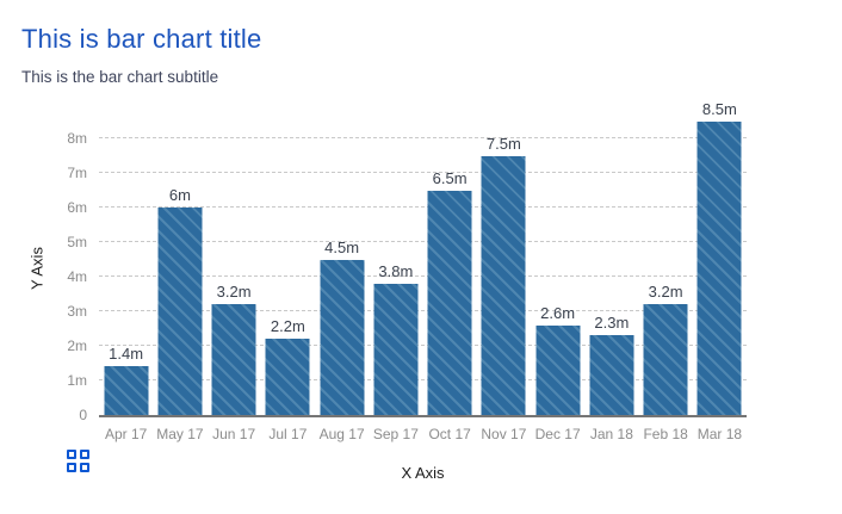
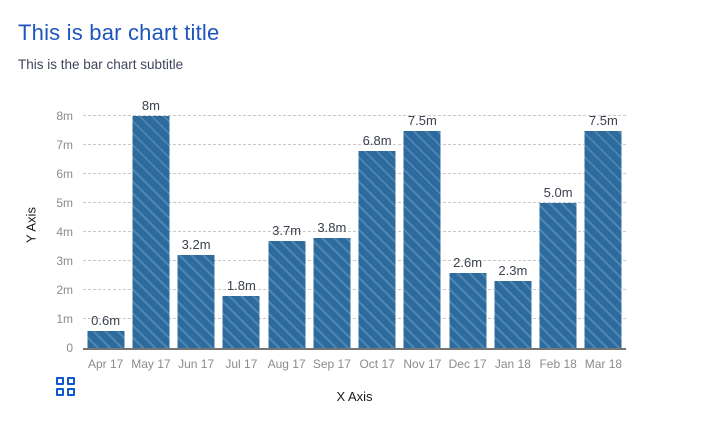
Apr 17: 1.4m -> 0.6m
May 17: 6m -> 8m
Jul 17: 2.2m -> 1.8m
Aug 17: 4.5m -> 3.7m
Oct 17: 6.5m -> 6.8m
Feb 18: 3.2m -> 5.0m
Mar 18: 8.5m -> 7.5m
